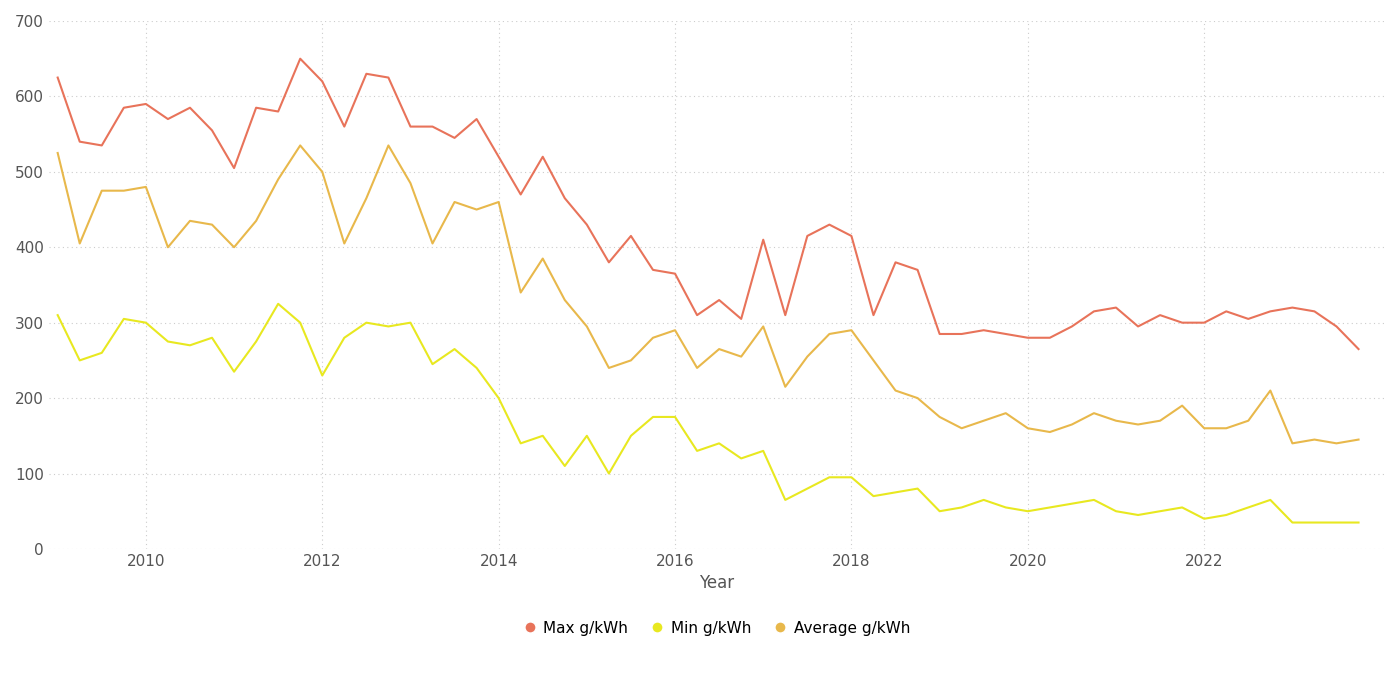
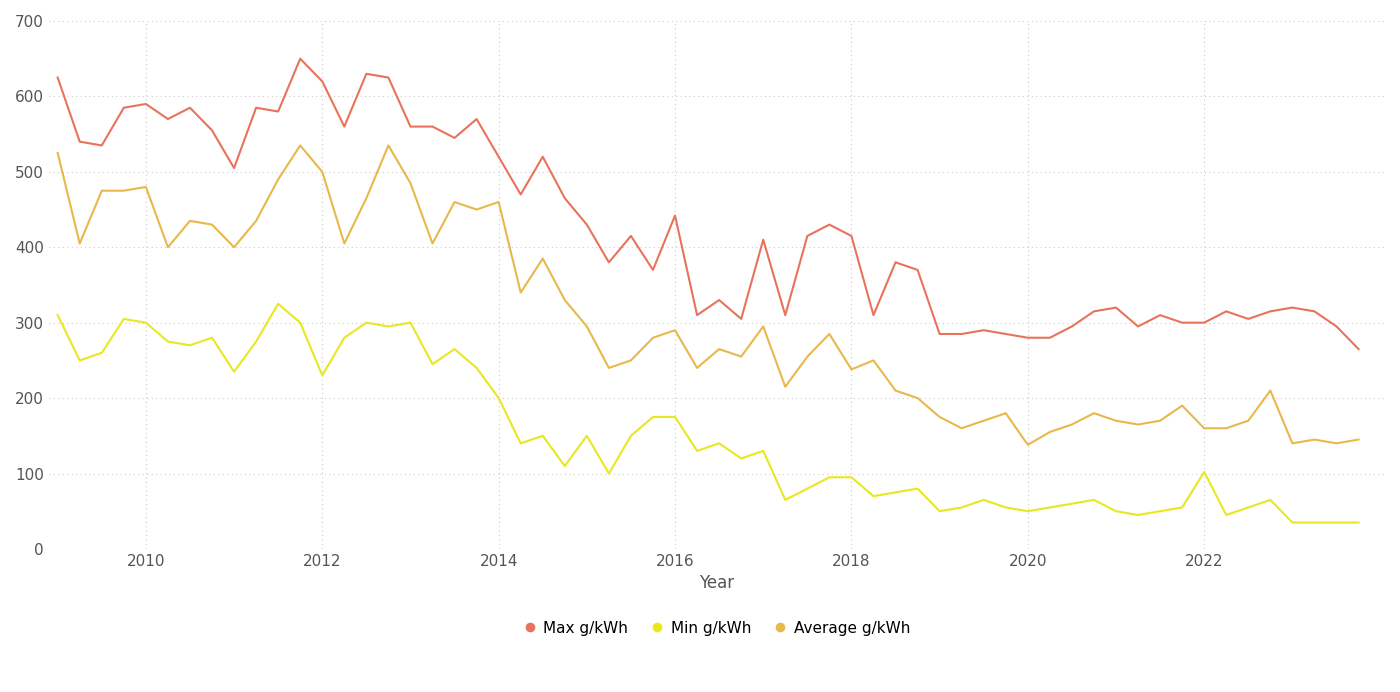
Max g/kWh/2016: 365 -> 442
Average g/kWh/2018: 290 -> 238
Average g/kWh/2020: 160 -> 138
Min g/kWh/2022: 40 -> 102
